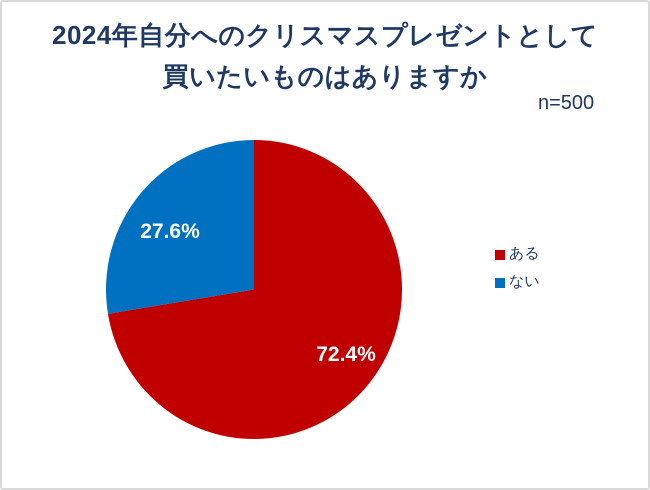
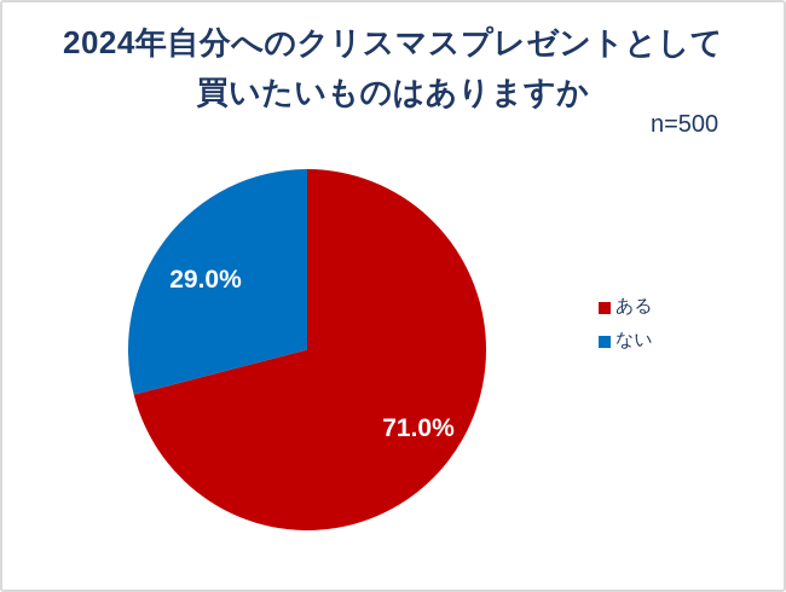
ある: 72.4% -> 71.0%
ない: 27.6% -> 29.0%
